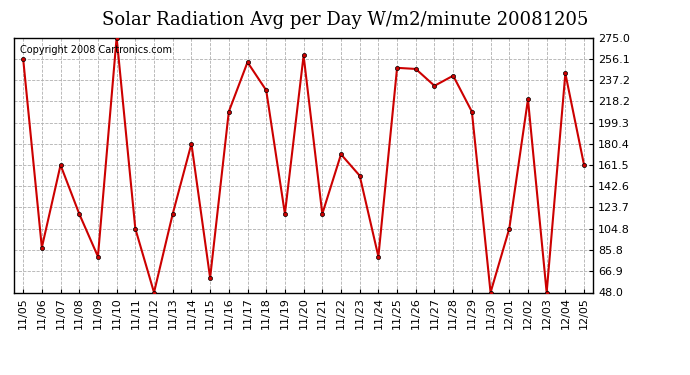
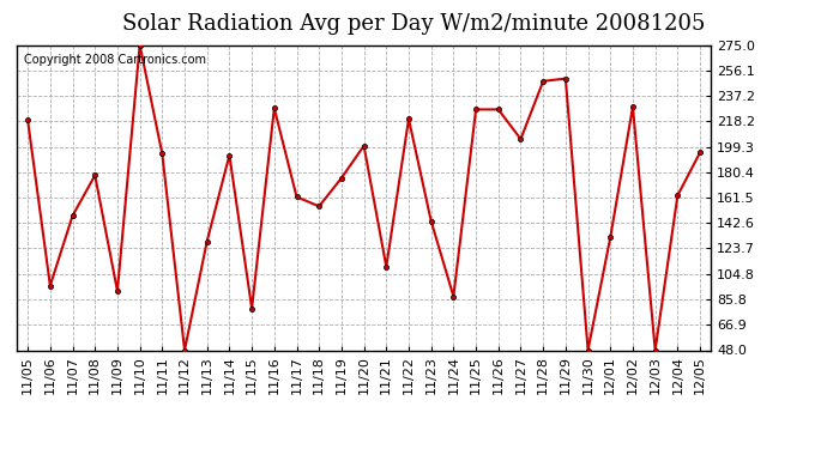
11/05: 256 -> 219
11/06: 88 -> 96
11/07: 162 -> 148
11/08: 118 -> 178
11/09: 80 -> 92
11/11: 105 -> 194
11/13: 118 -> 129
11/14: 180 -> 193
11/15: 61 -> 79
11/16: 209 -> 228
11/17: 253 -> 162
11/18: 228 -> 155
11/19: 118 -> 176
11/20: 259 -> 200
11/21: 118 -> 110
11/22: 171 -> 220
11/23: 152 -> 144
11/24: 80 -> 88
11/25: 248 -> 227
11/26: 247 -> 227
11/27: 232 -> 205
11/28: 241 -> 248
11/29: 209 -> 250
12/01: 105 -> 132
12/02: 220 -> 229
12/04: 243 -> 163
12/05: 162 -> 195
